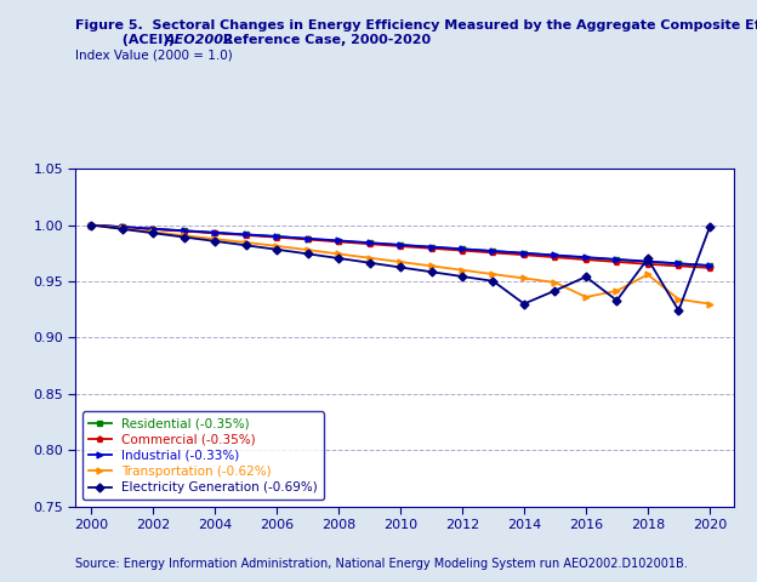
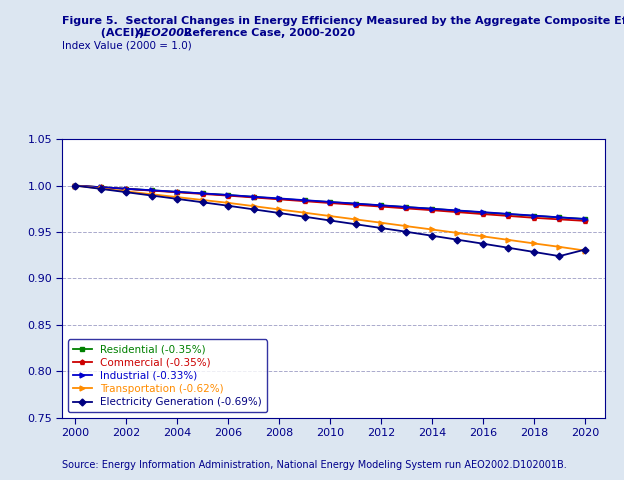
Electricity Generation (-0.69%)/2014: 0.930 -> 0.946
Transportation (-0.62%)/2016: 0.936 -> 0.945
Electricity Generation (-0.69%)/2016: 0.954 -> 0.937
Transportation (-0.62%)/2018: 0.956 -> 0.938
Electricity Generation (-0.69%)/2018: 0.970 -> 0.928
Electricity Generation (-0.69%)/2020: 0.998 -> 0.931
